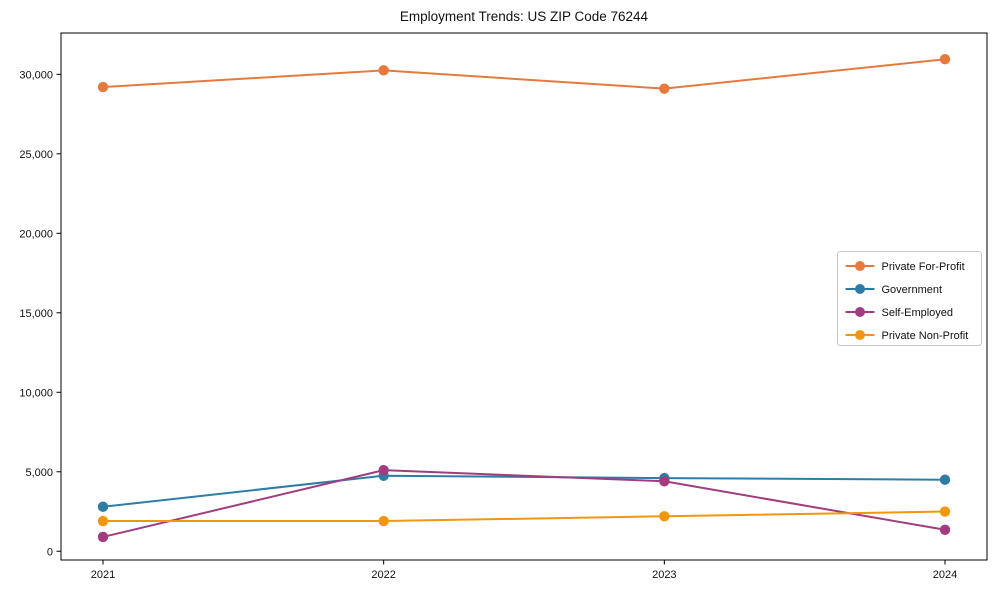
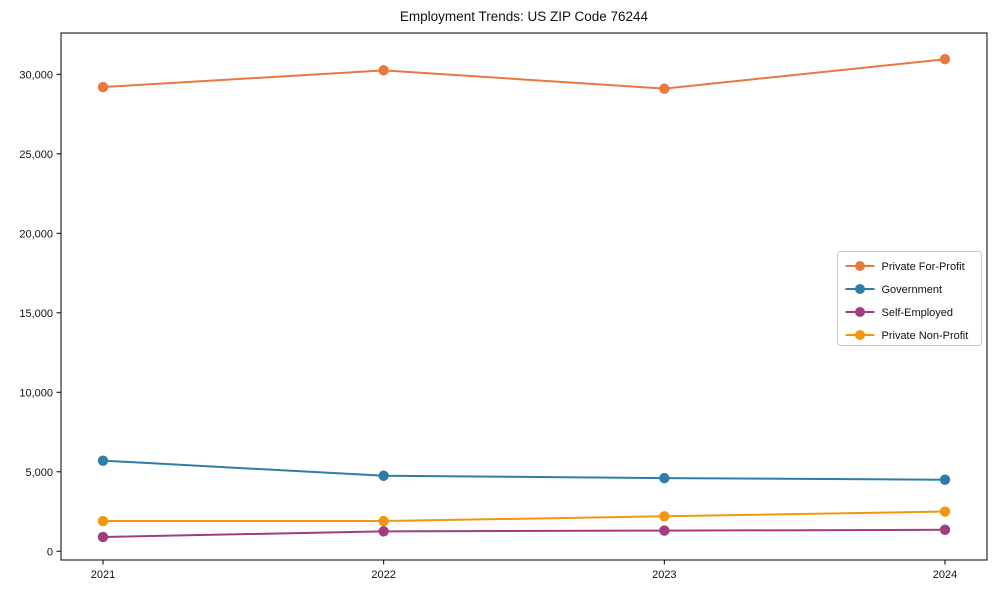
Government/2021: 2800 -> 5700
Self-Employed/2022: 5100 -> 1200
Self-Employed/2023: 4400 -> 1300
